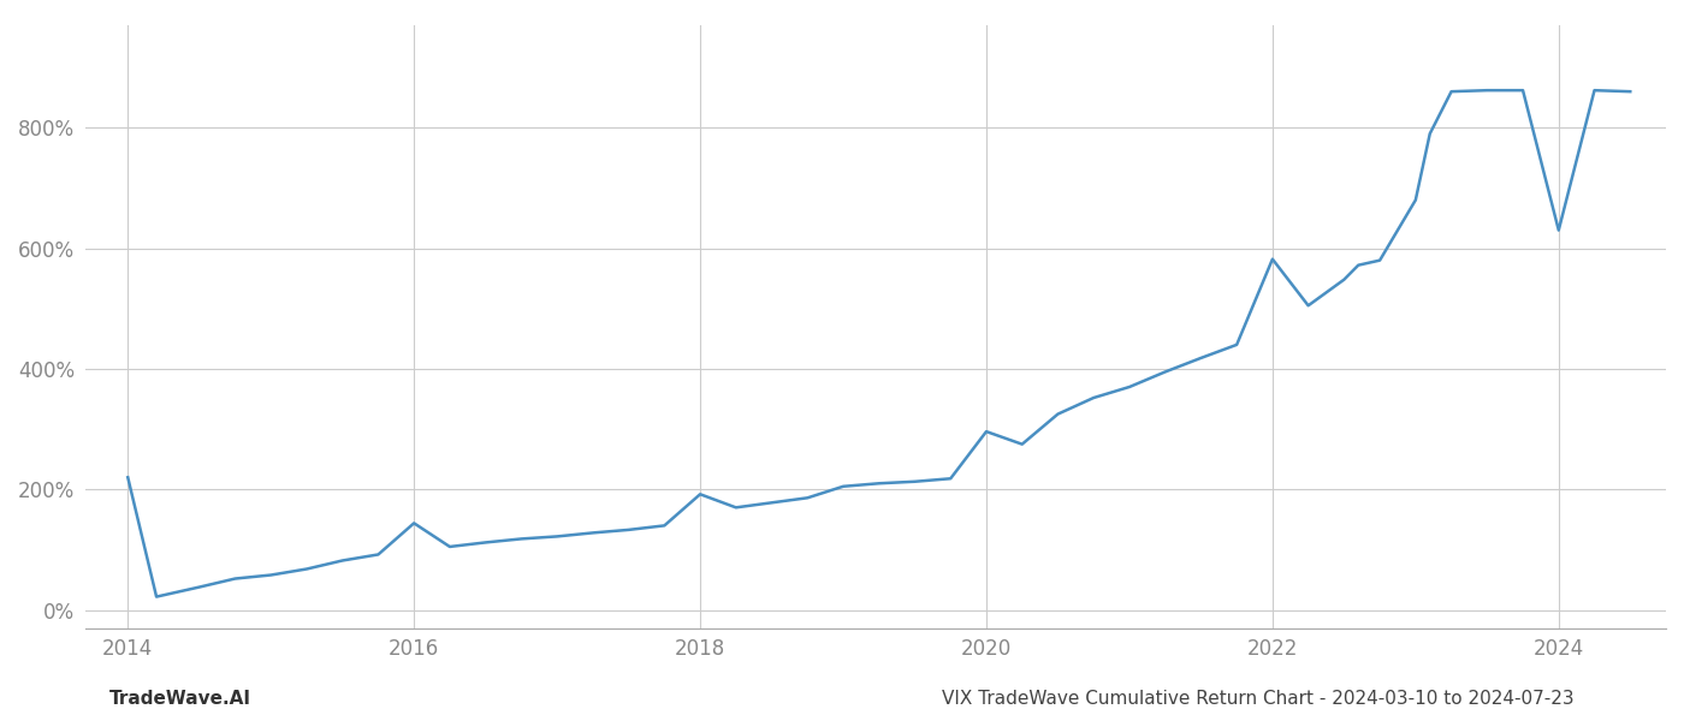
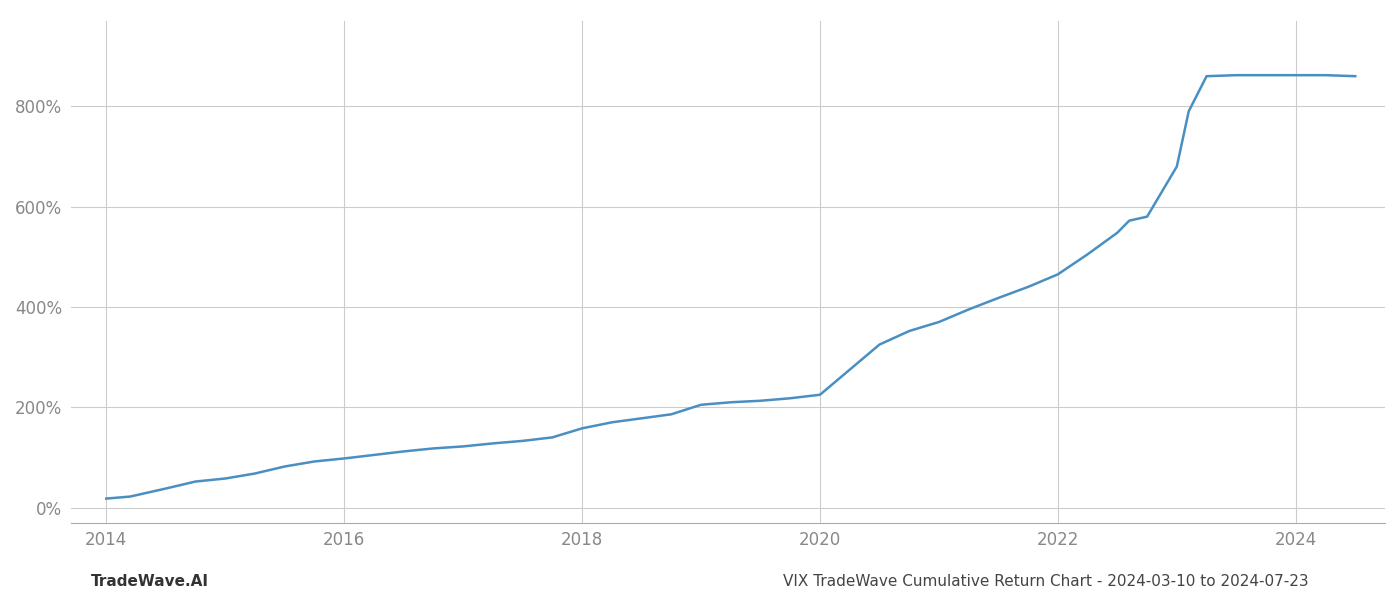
2014: 220% -> 18%
2016: 144% -> 98%
2018: 192% -> 158%
2020: 296% -> 225%
2022: 582% -> 465%
2024: 630% -> 862%
